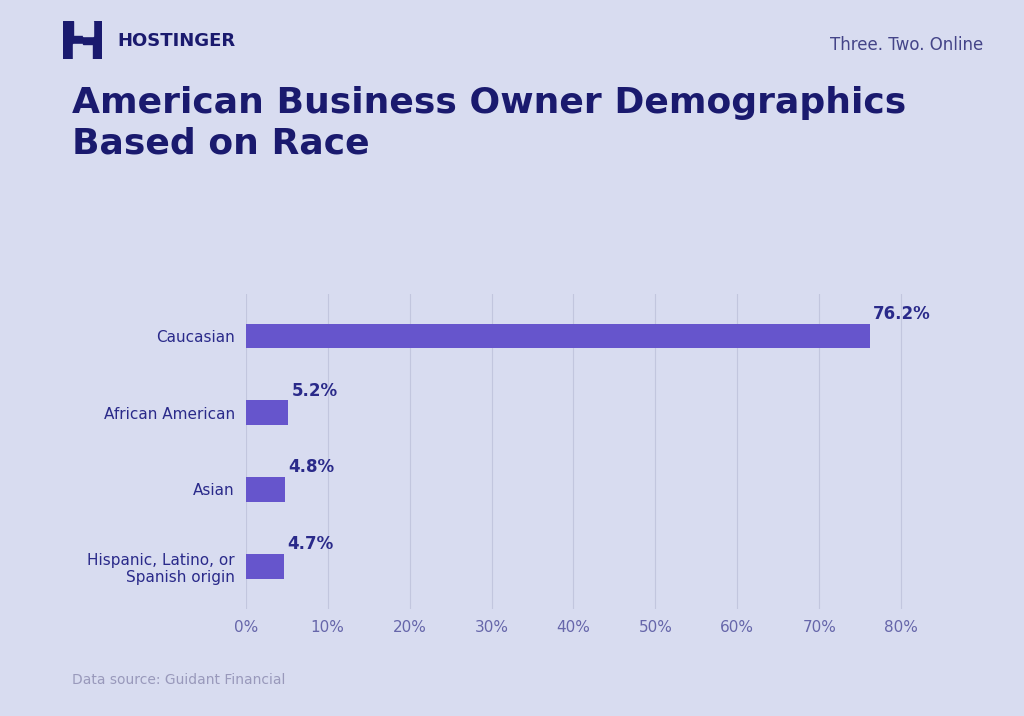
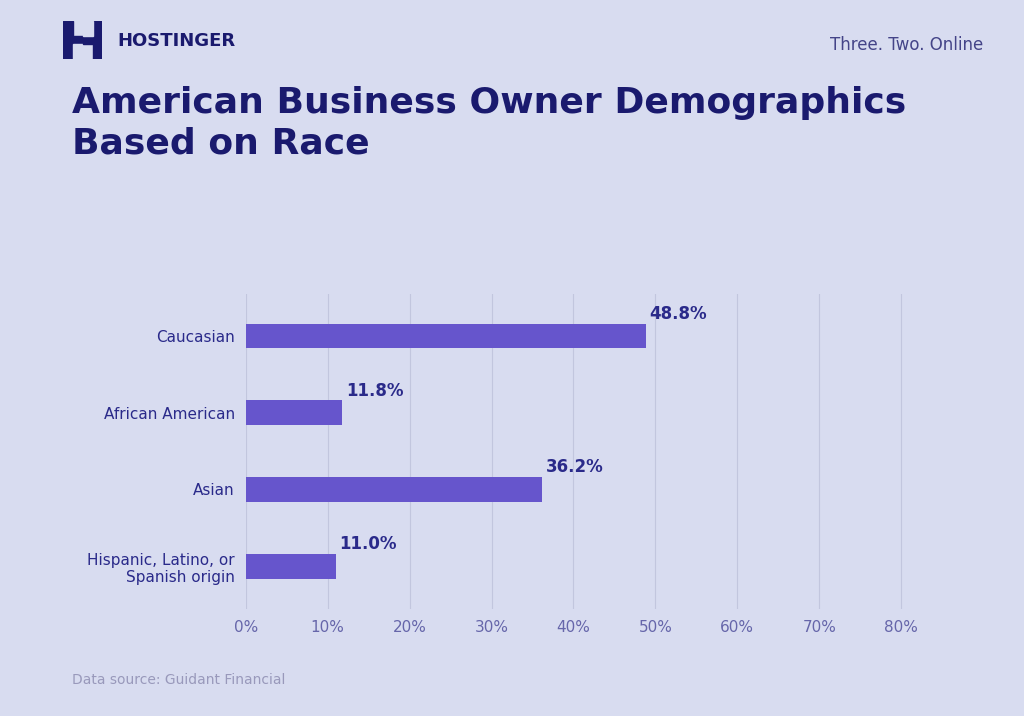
Caucasian: 76.2% -> 48.8%
African American: 5.2% -> 11.8%
Asian: 4.8% -> 36.2%
Hispanic, Latino, or Spanish origin: 4.7% -> 11.0%
